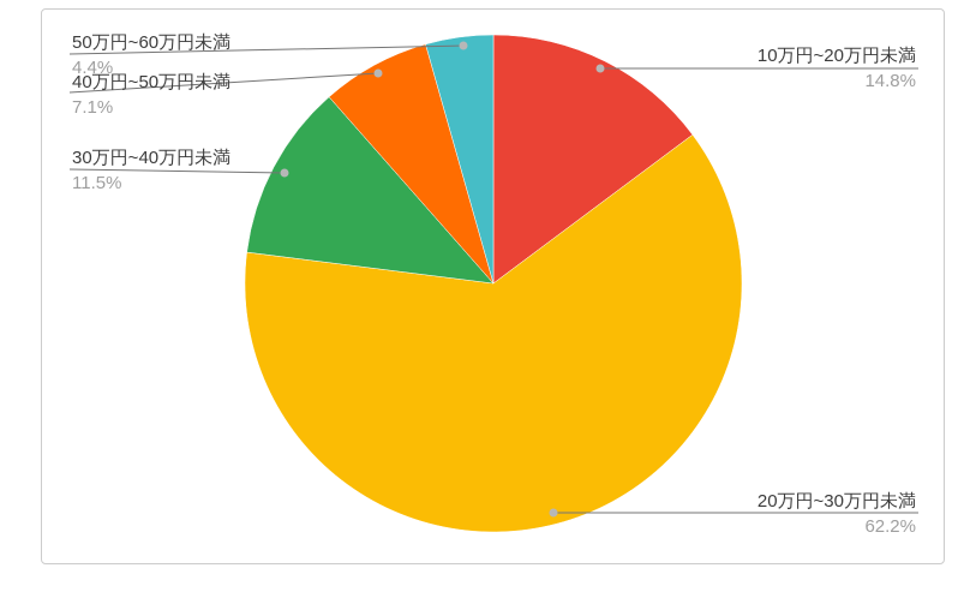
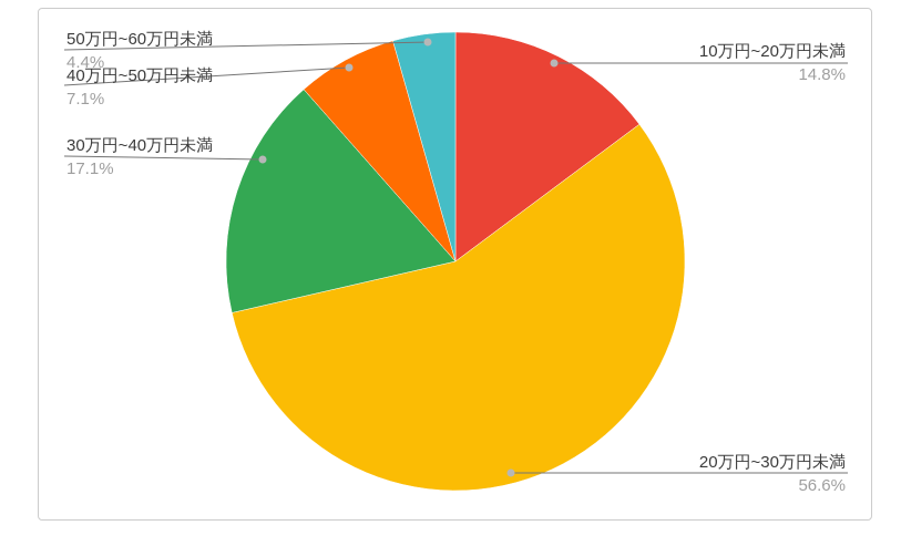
20万円~30万円未満: 62.2% -> 56.6%
30万円~40万円未満: 11.5% -> 17.1%
